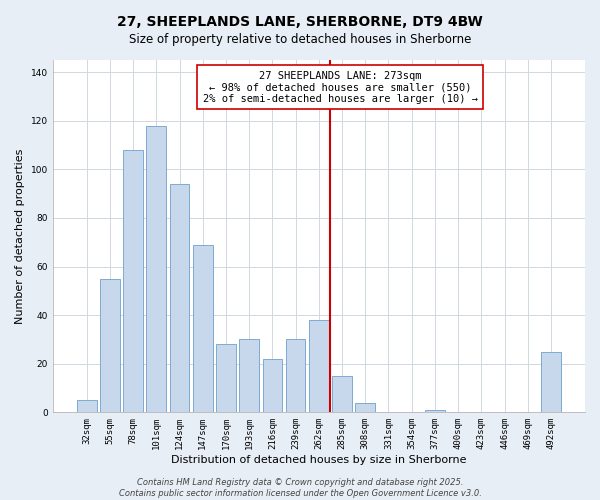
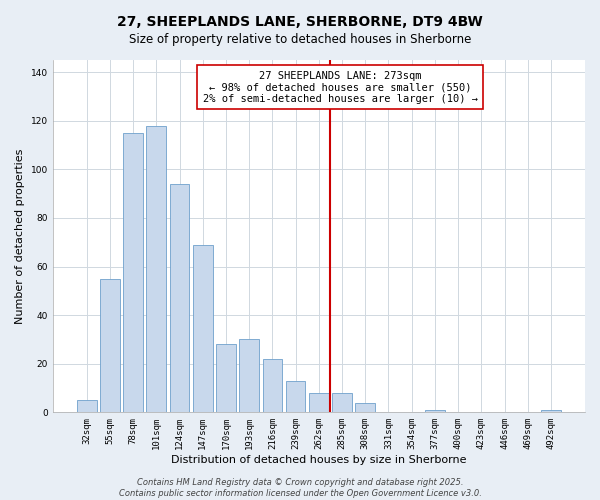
78sqm: 108 -> 115
239sqm: 30 -> 13
262sqm: 38 -> 8
285sqm: 15 -> 8
492sqm: 25 -> 1
